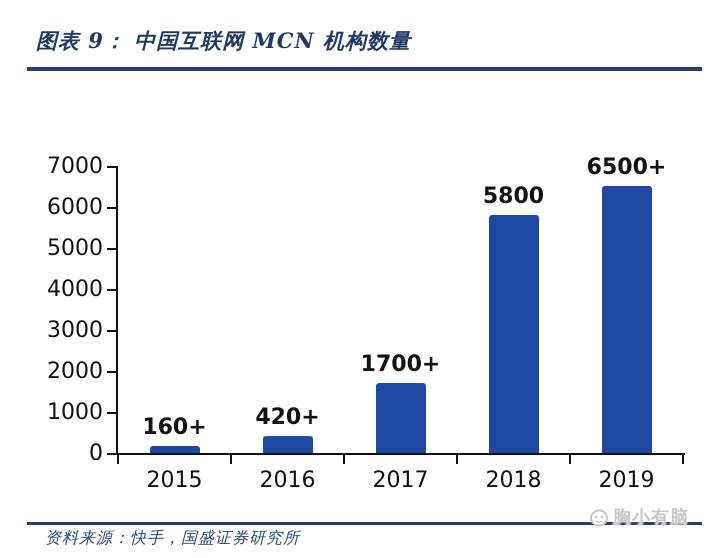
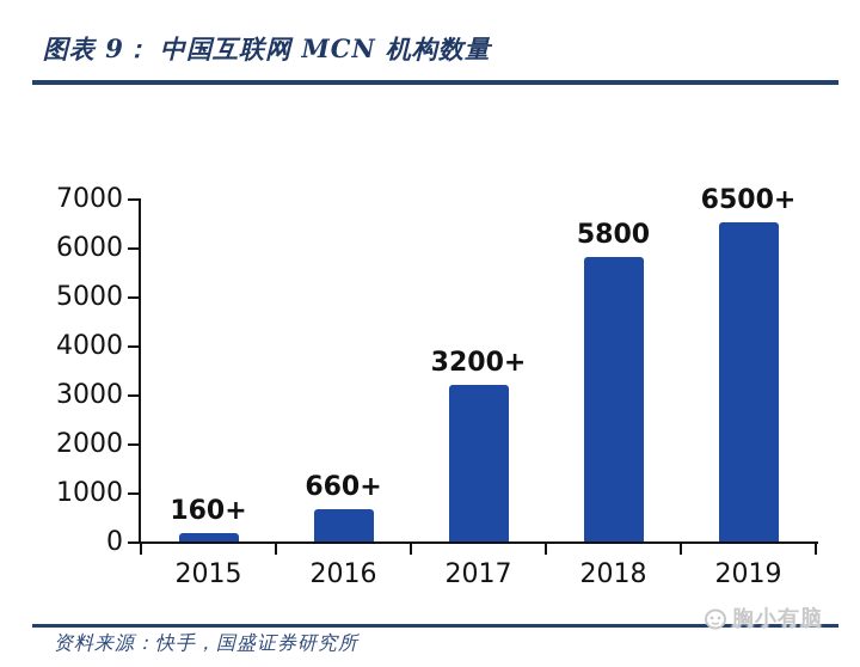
2016: 420 -> 660
2017: 1700 -> 3200
